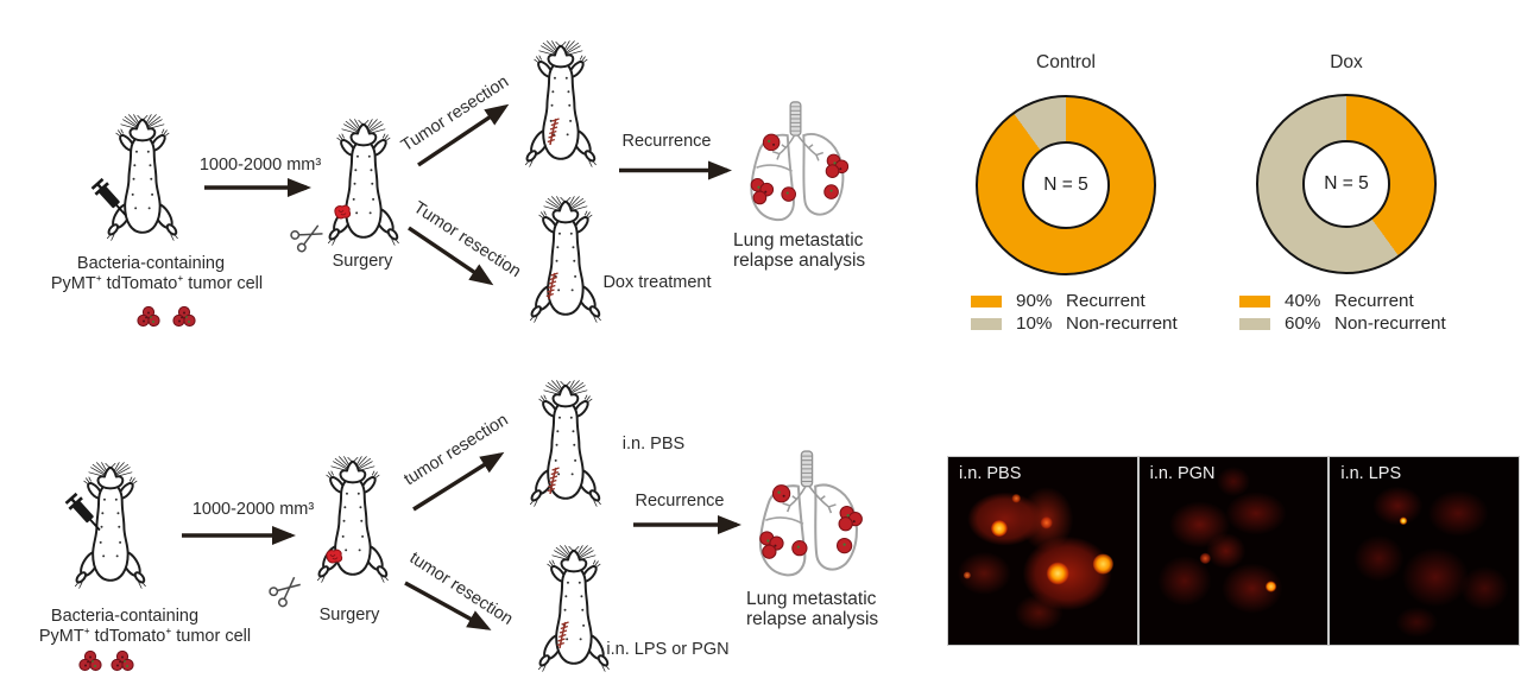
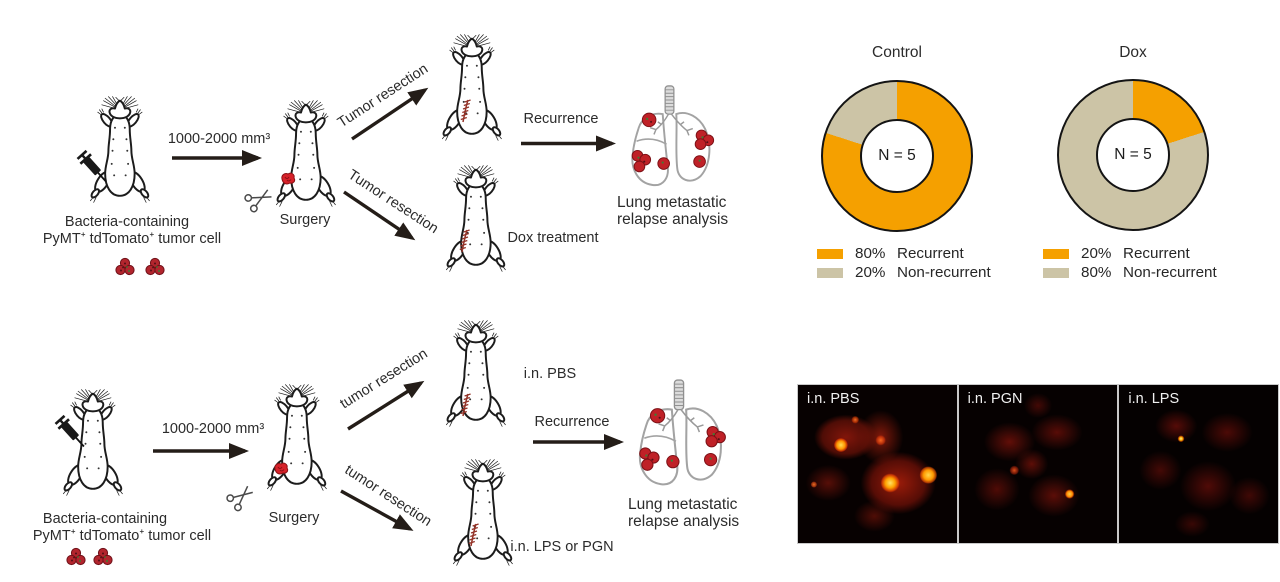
Control/Recurrent: 90% -> 80%
Control/Non-recurrent: 10% -> 20%
Dox/Recurrent: 40% -> 20%
Dox/Non-recurrent: 60% -> 80%
